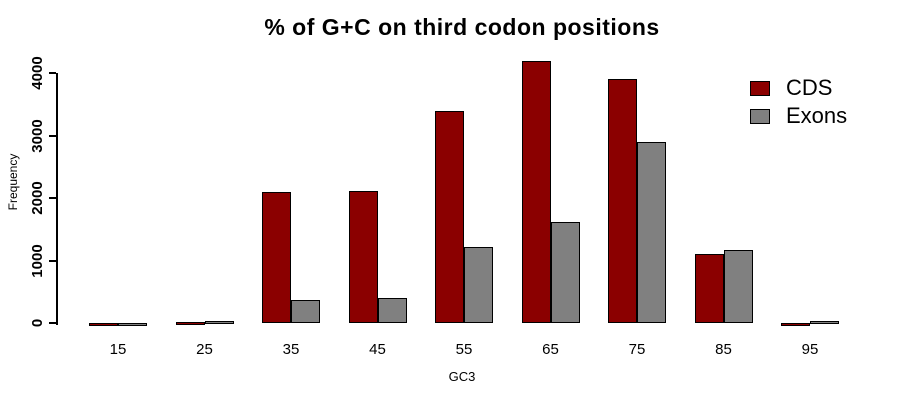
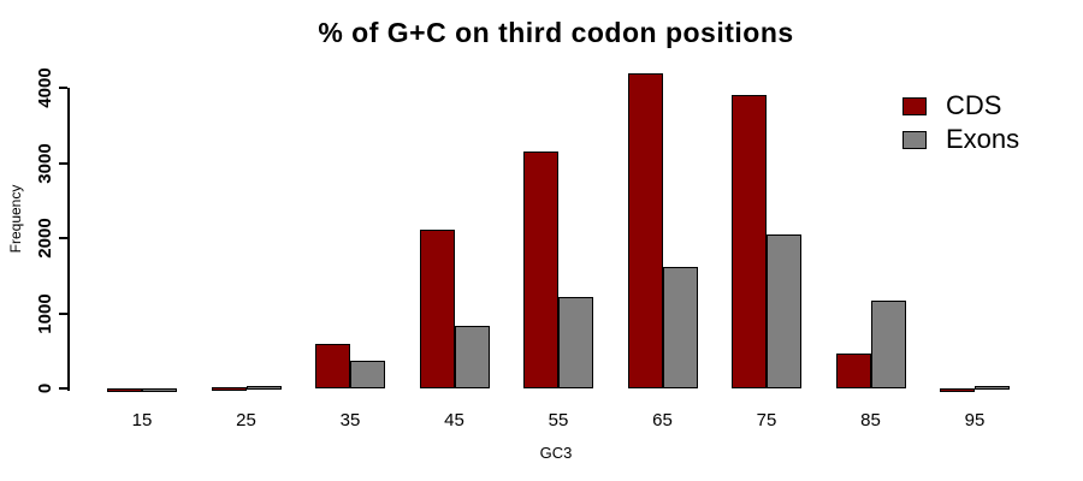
CDS/35: 2100 -> 600
Exons/45: 400 -> 800
CDS/55: 3400 -> 3200
Exons/75: 2900 -> 2000
CDS/85: 1100 -> 500
